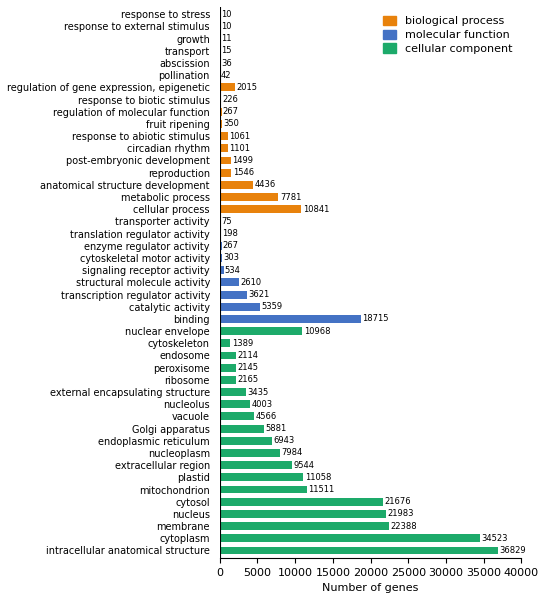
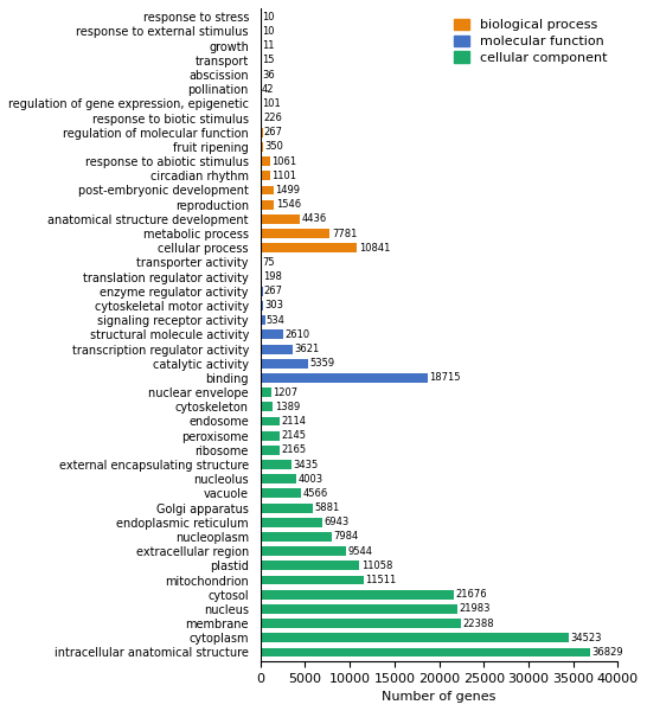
regulation of gene expression, epigenetic: 2015 -> 101
nuclear envelope: 10968 -> 1207
